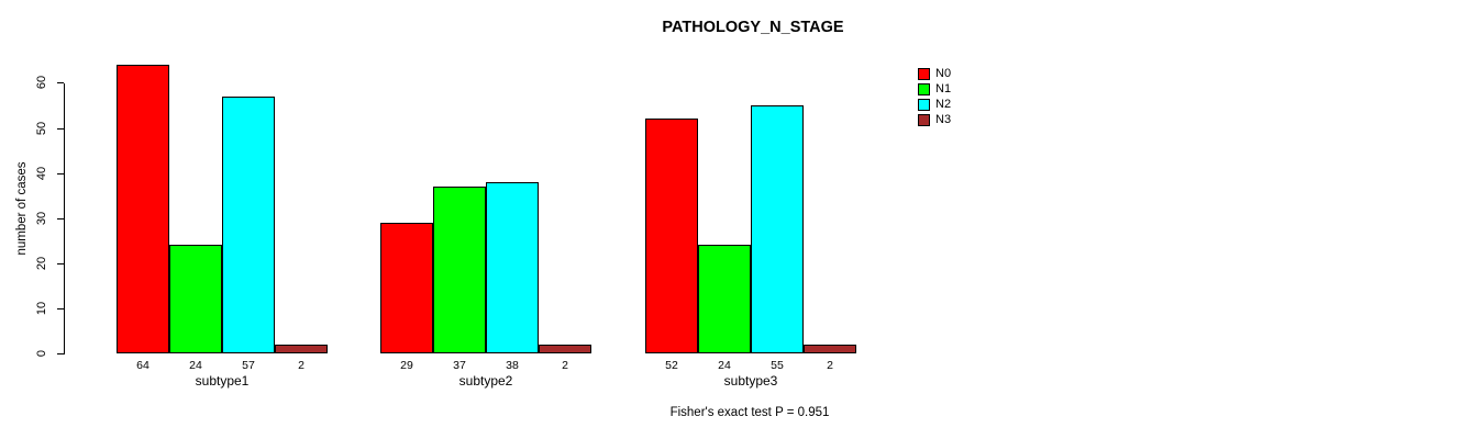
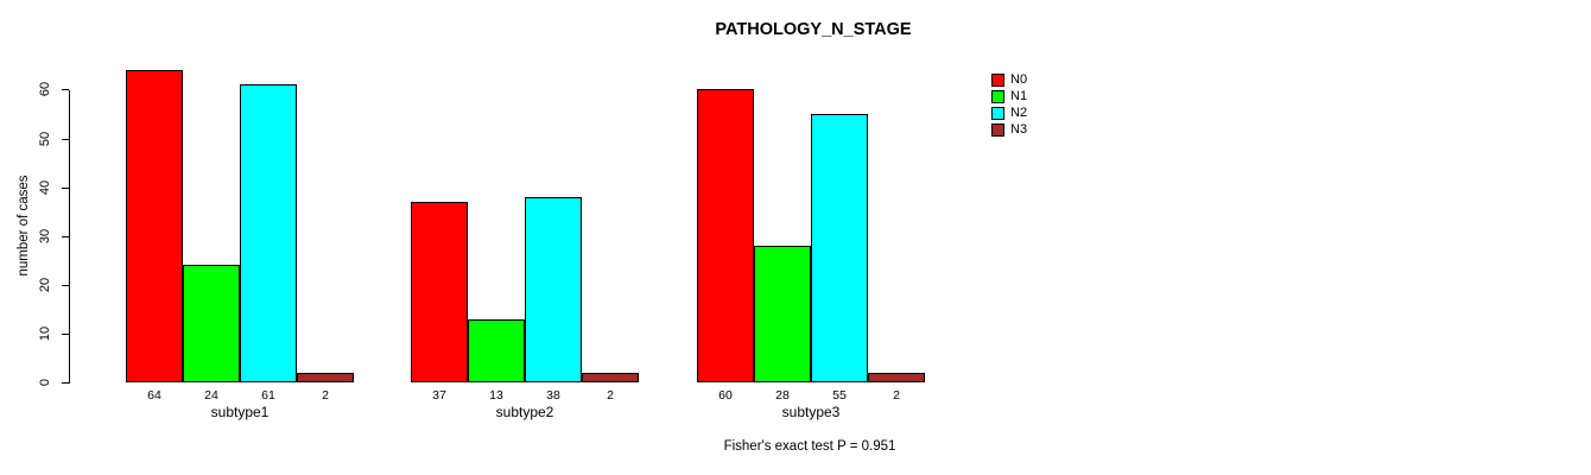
N2/subtype1: 57 -> 61
N0/subtype2: 29 -> 37
N1/subtype2: 37 -> 13
N0/subtype3: 52 -> 60
N1/subtype3: 24 -> 28
